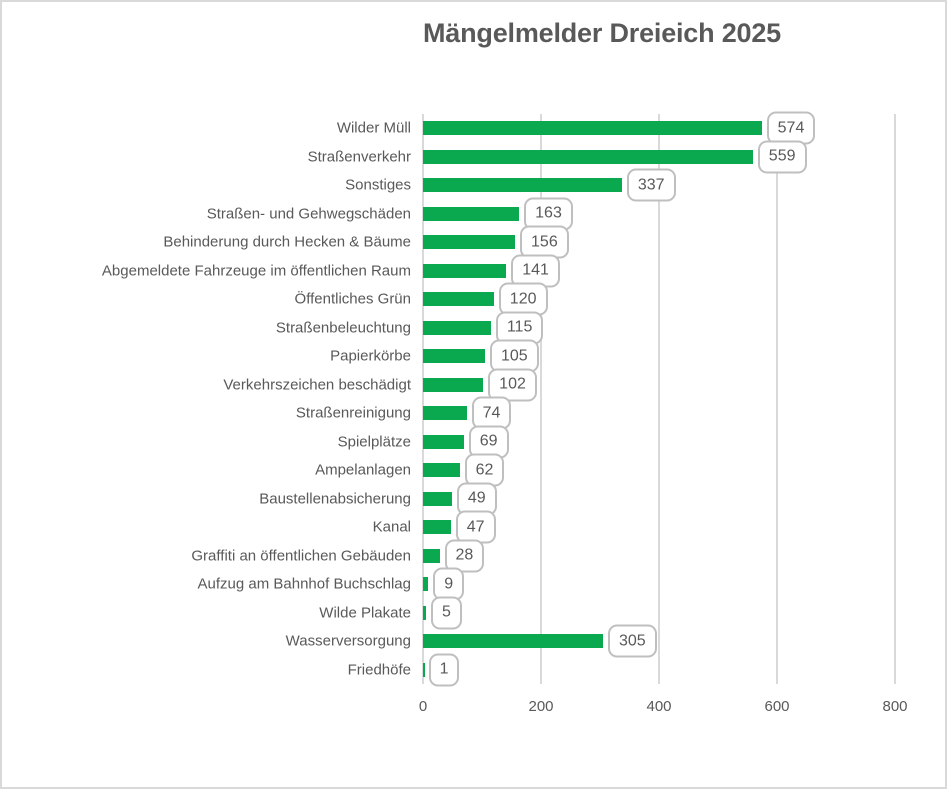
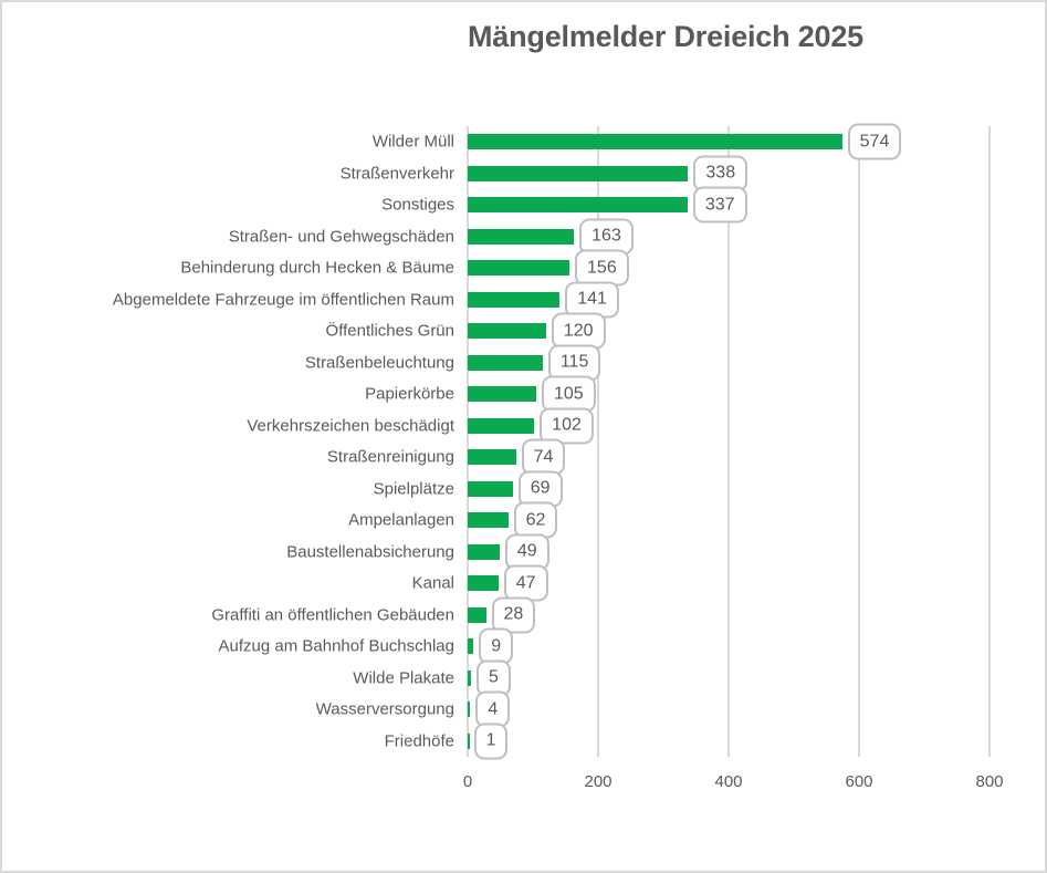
Straßenverkehr: 559 -> 338
Wasserversorgung: 305 -> 4
